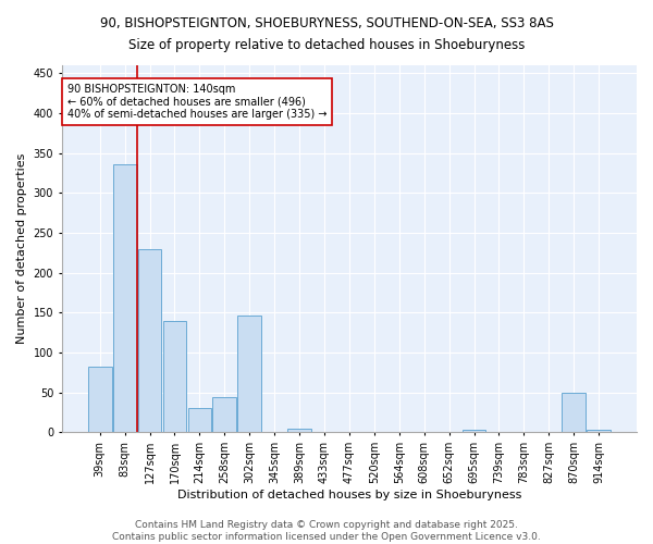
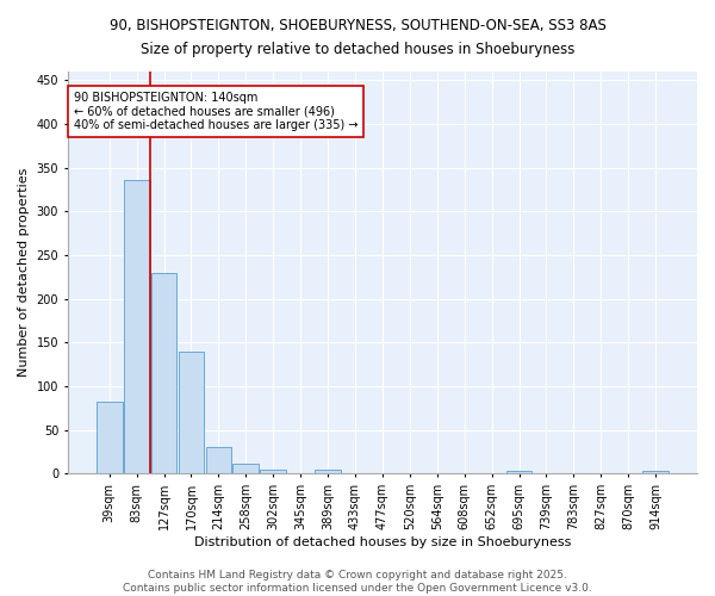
258sqm: 44 -> 11
302sqm: 146 -> 4
870sqm: 50 -> 1
